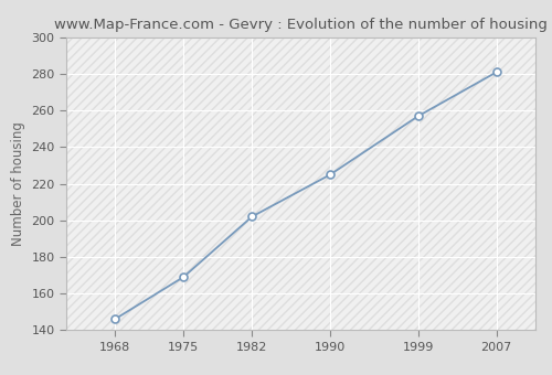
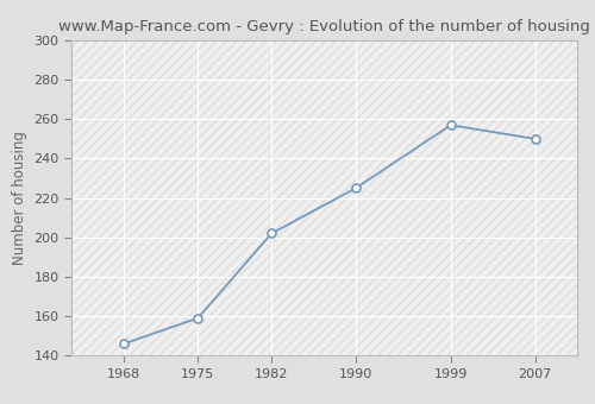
1975: 169 -> 159
2007: 281 -> 250
